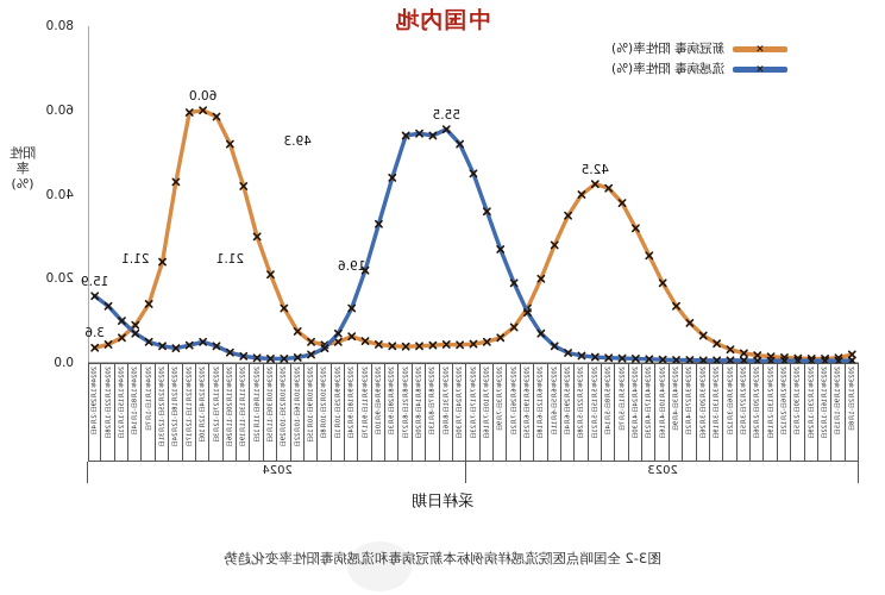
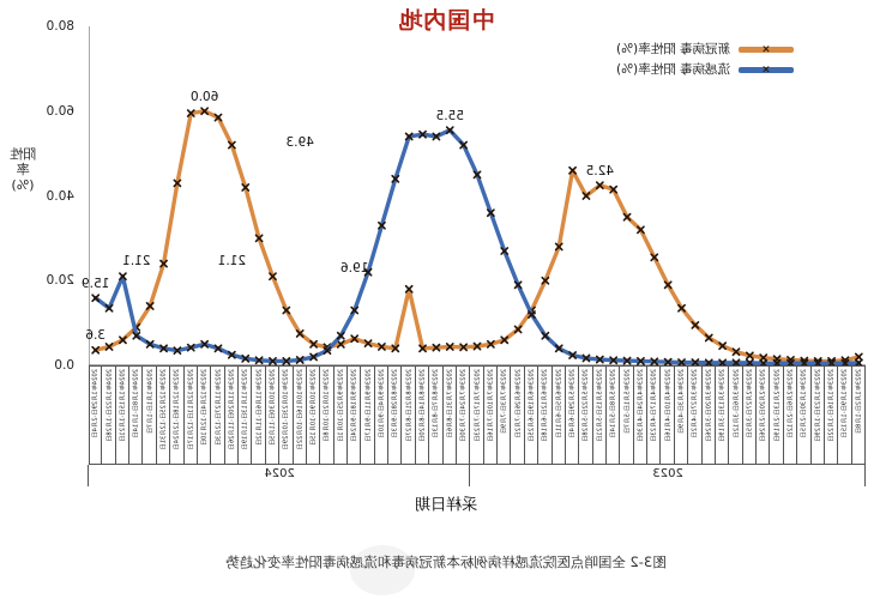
新冠病毒 阳性率(%)/2023年5月1日-5月7日: 38 -> 35
新冠病毒 阳性率(%)/2023年5月29日-6月4日: 35 -> 46
新冠病毒 阳性率(%)/2023年8月21日-8月27日: 4 -> 18
流感病毒 阳性率(%)/2024年1月15日-1月21日: 10 -> 21
